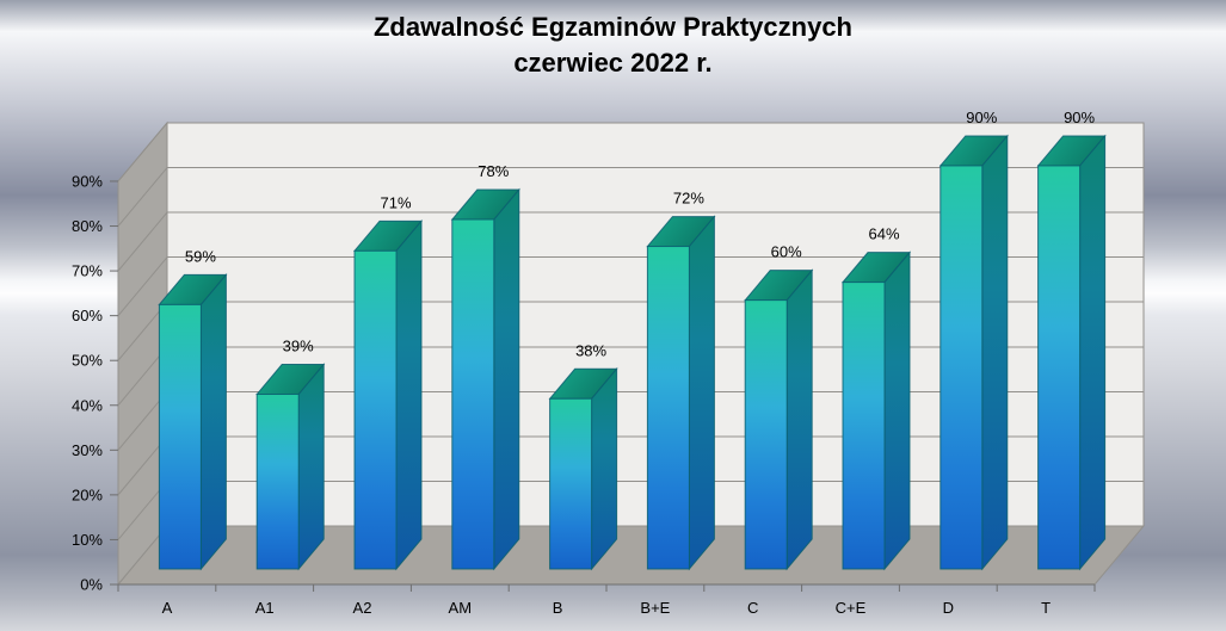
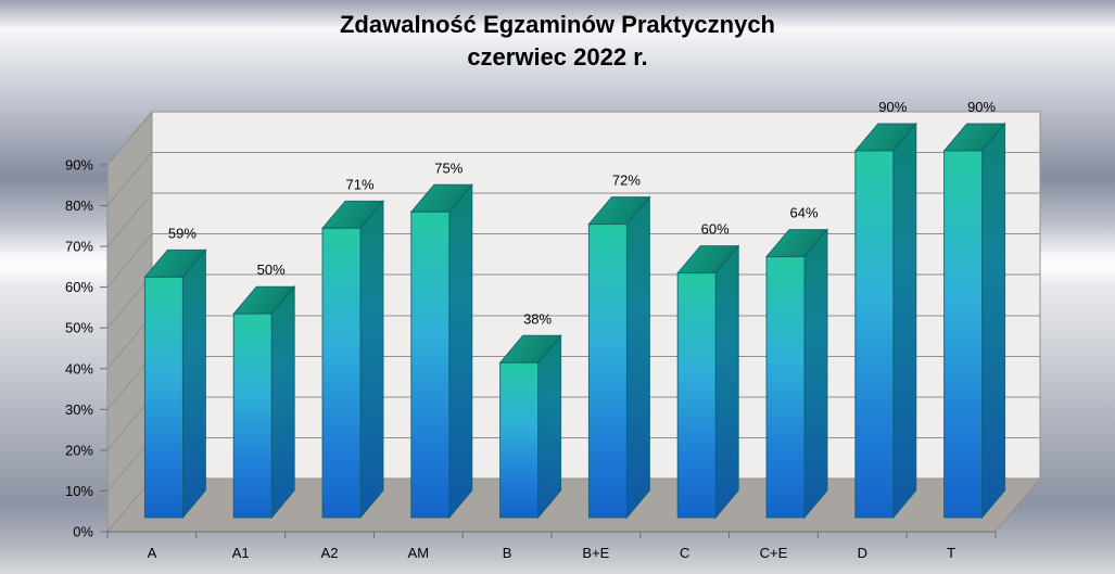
A1: 39% -> 50%
AM: 78% -> 75%
